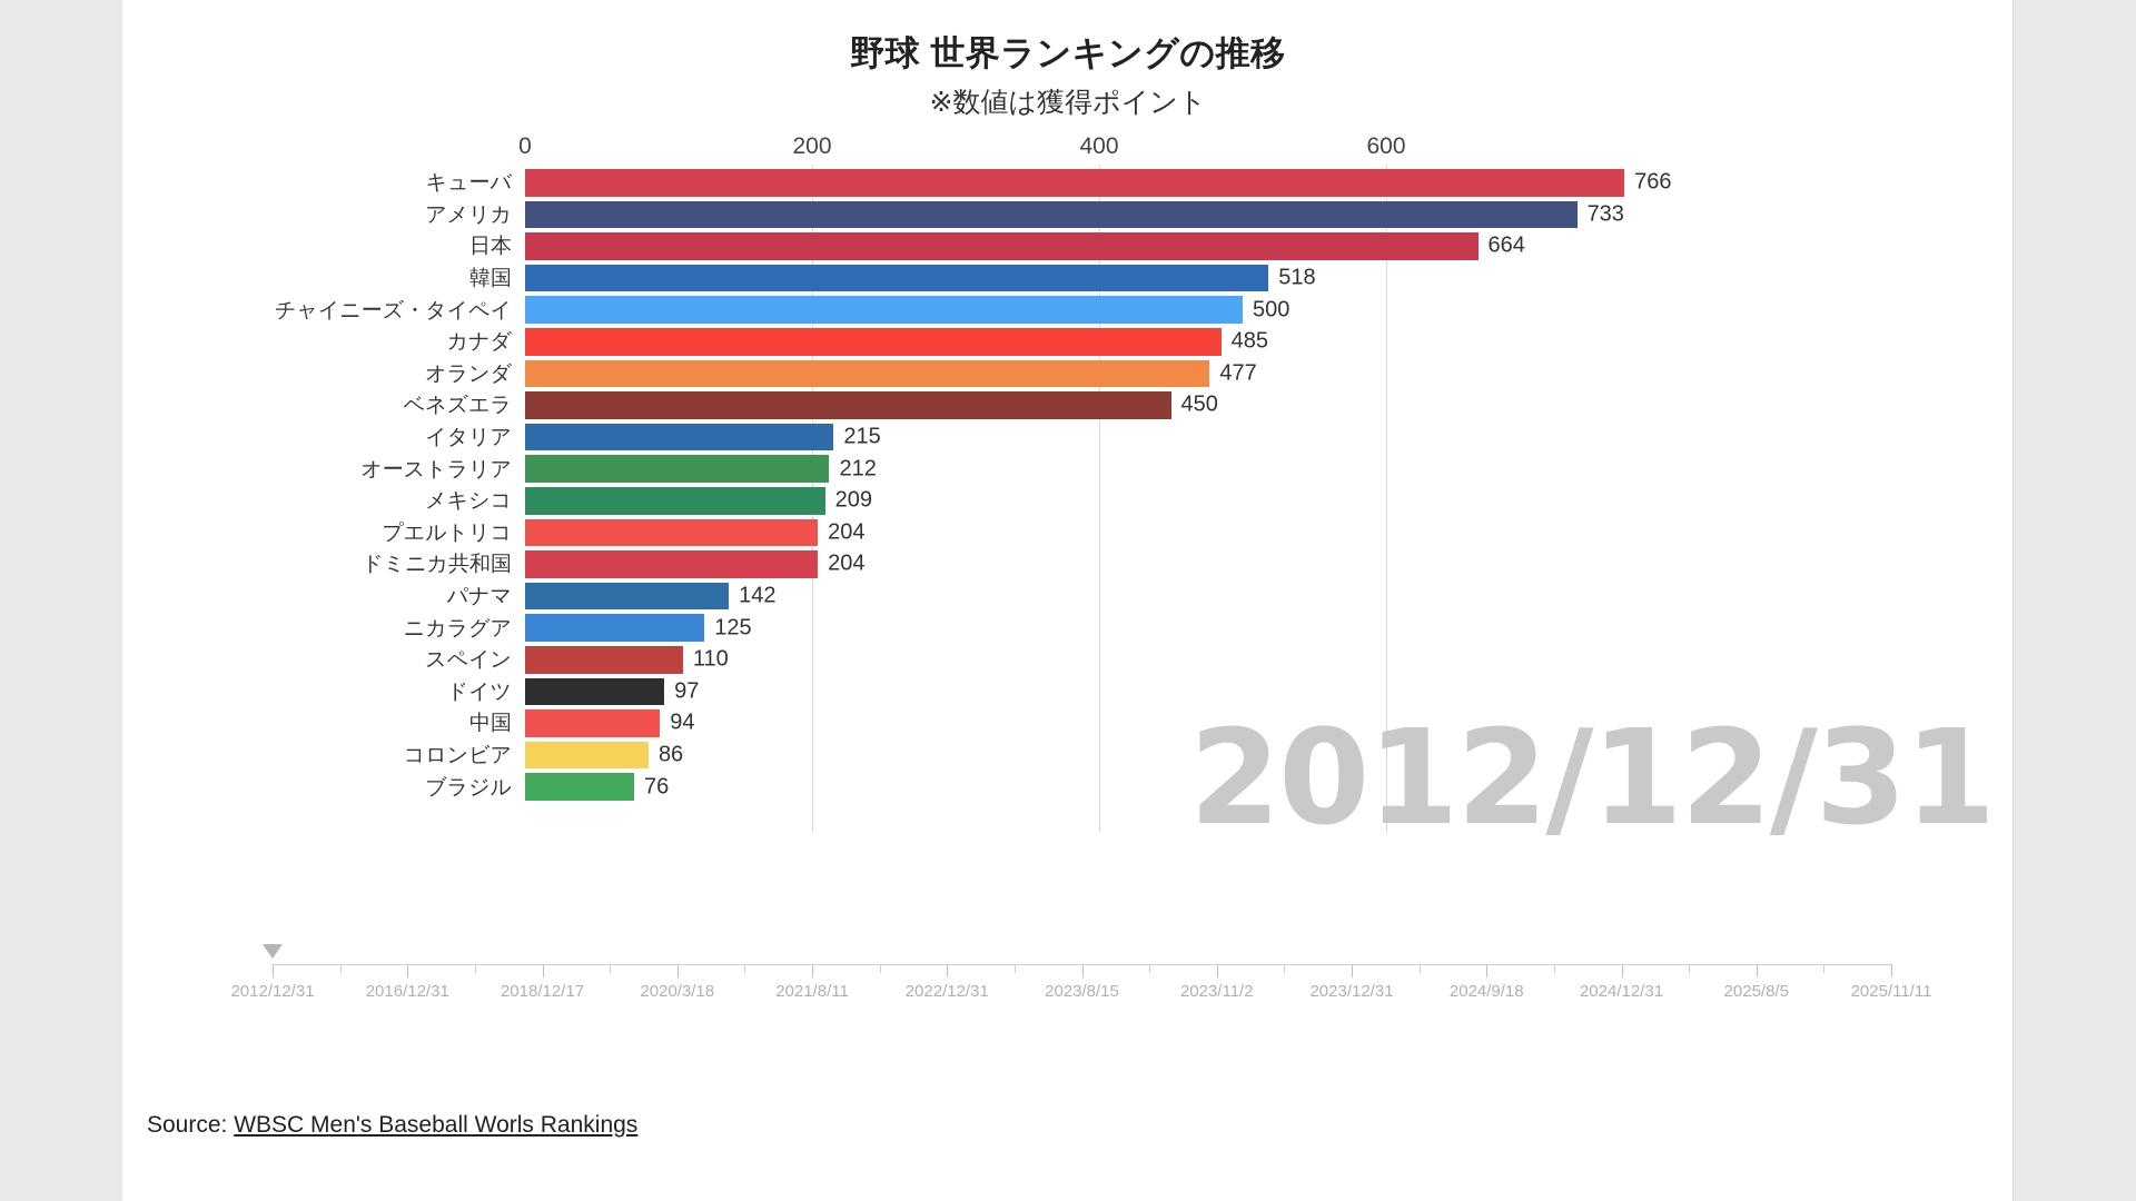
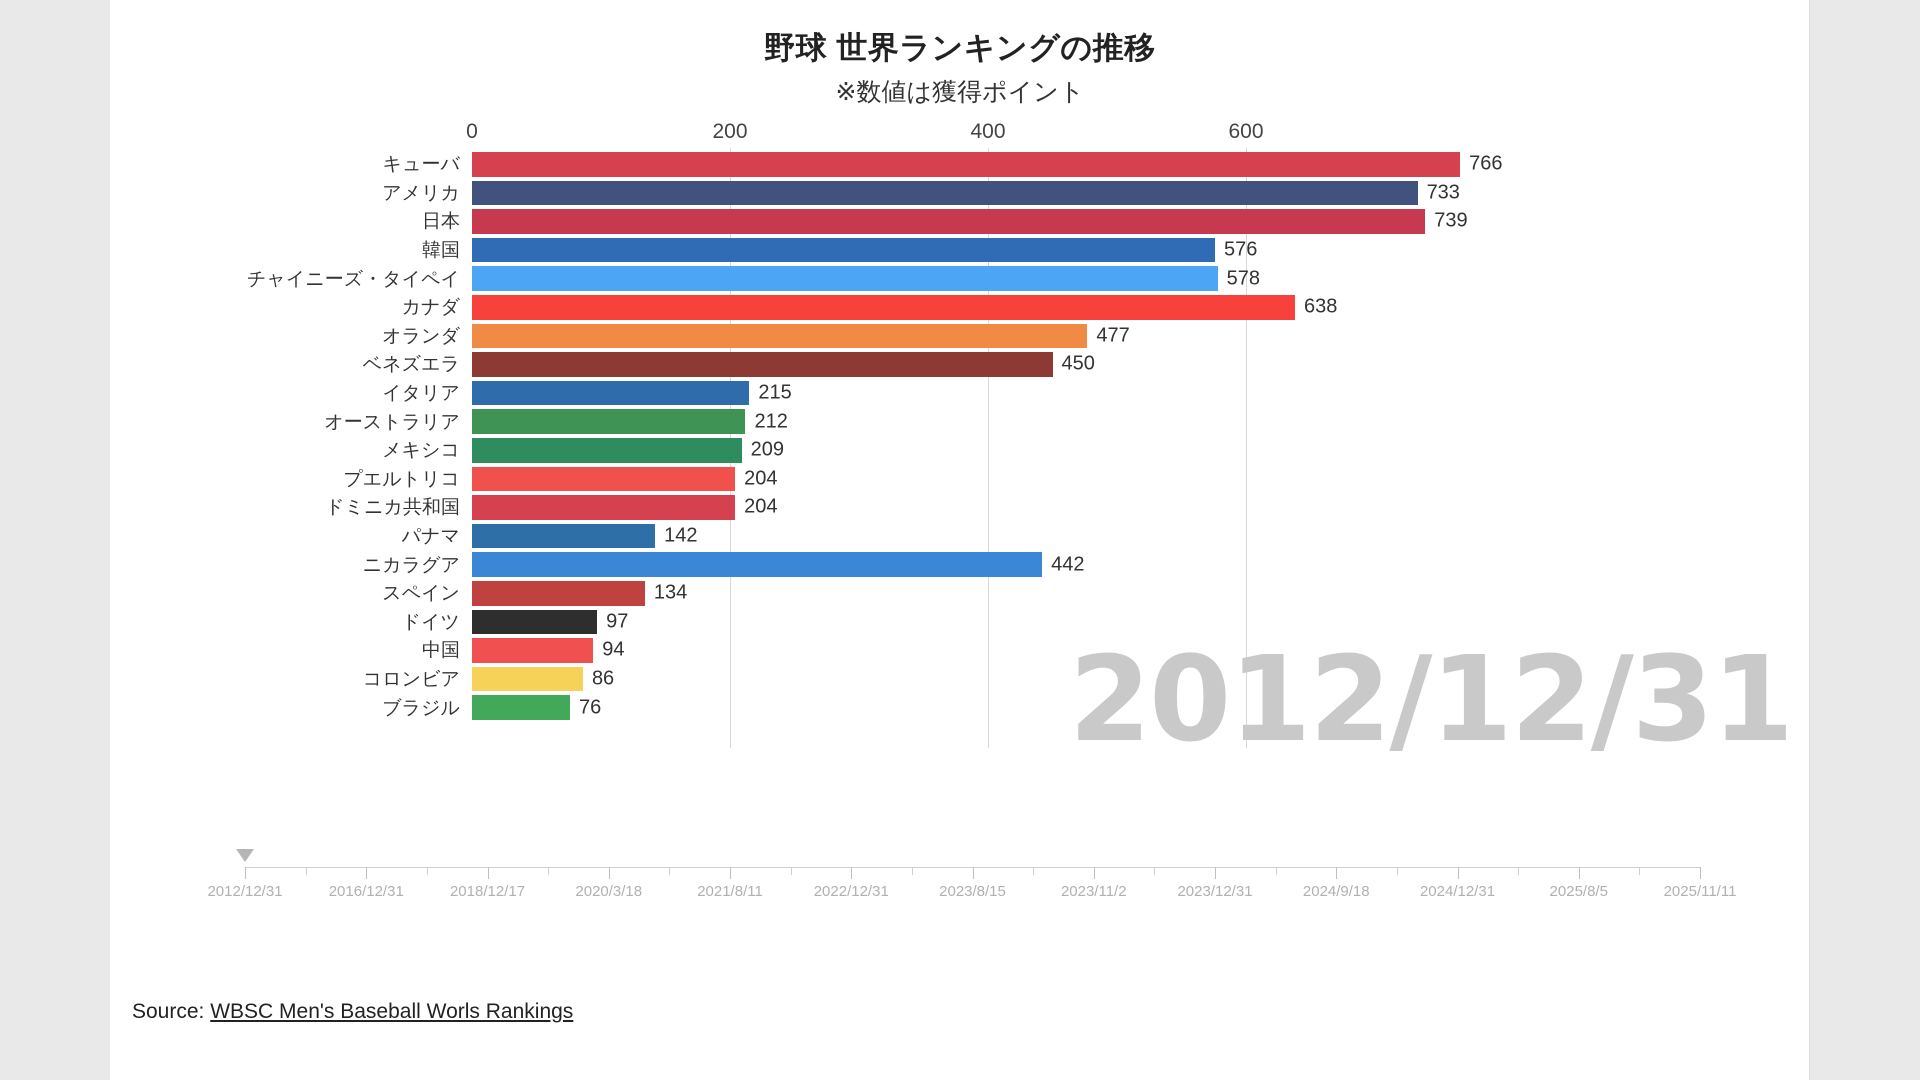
日本: 664 -> 739
韓国: 518 -> 576
チャイニーズ・タイペイ: 500 -> 578
カナダ: 485 -> 638
ニカラグア: 125 -> 442
スペイン: 110 -> 134
